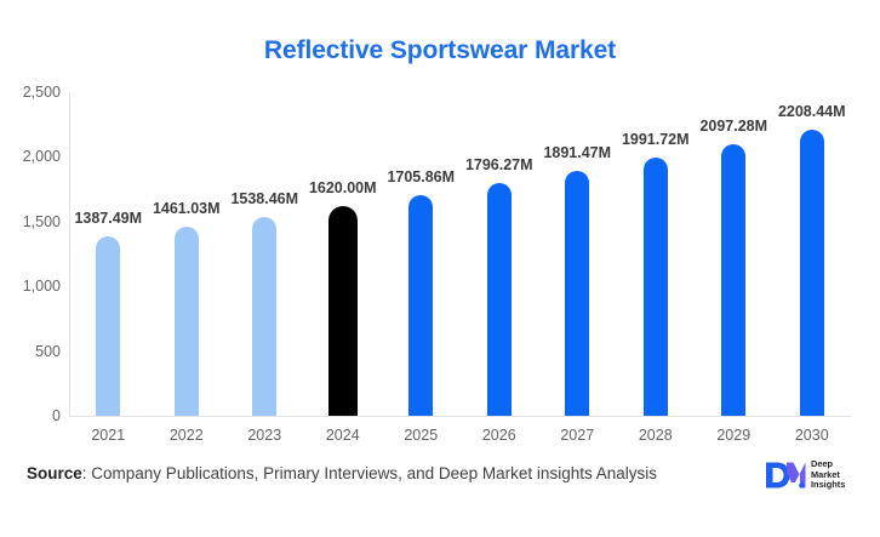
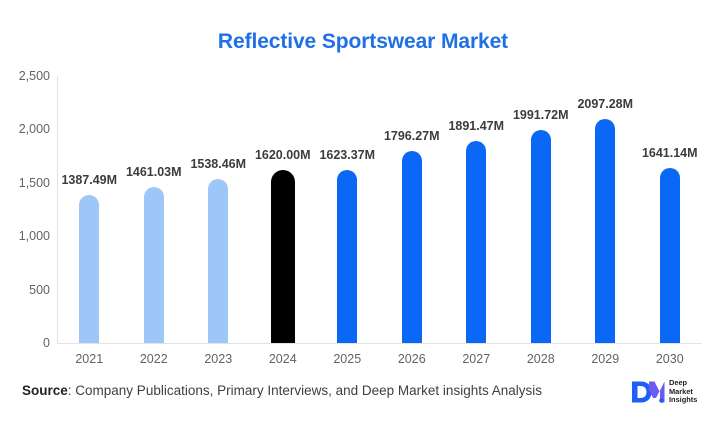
2025: 1705.86M -> 1623.37M
2030: 2208.44M -> 1641.14M
